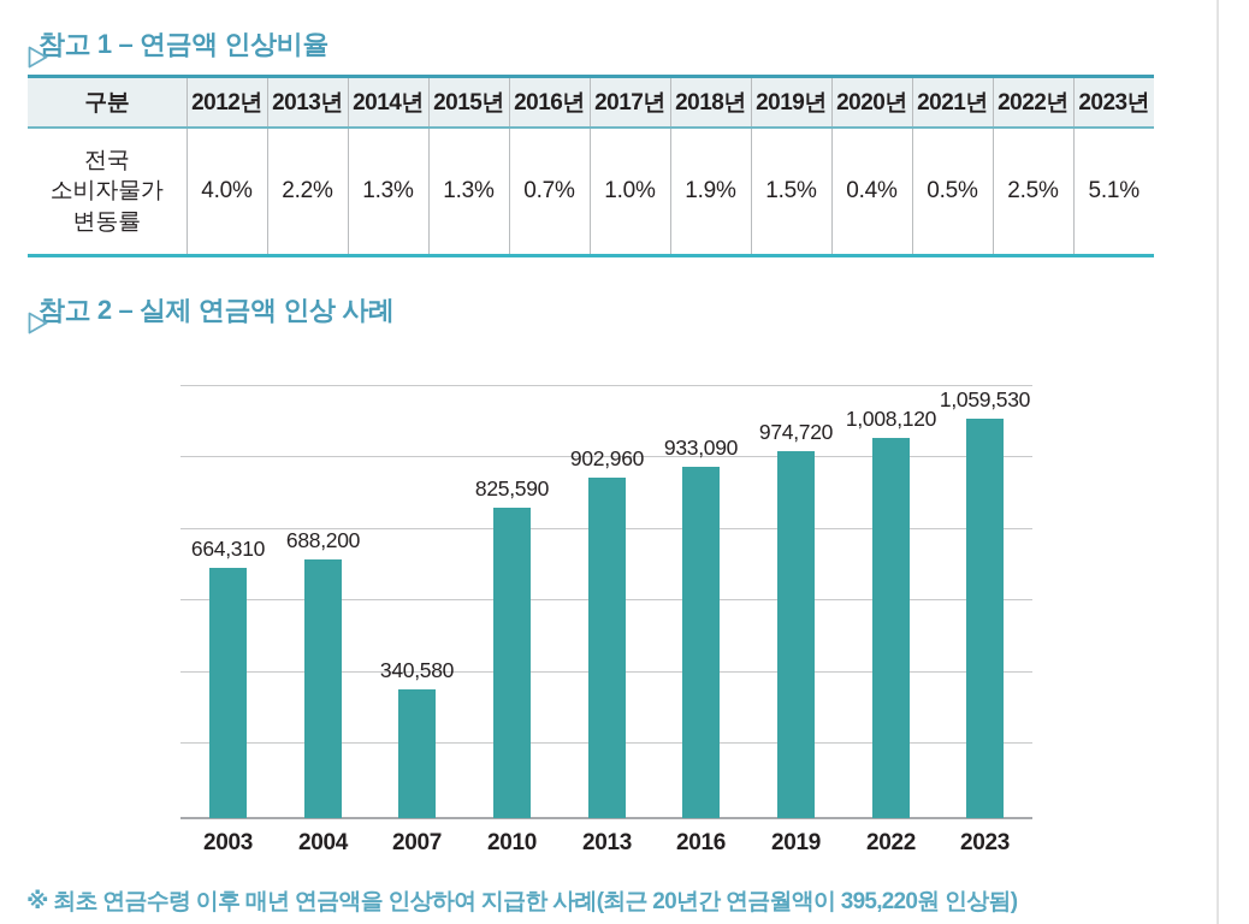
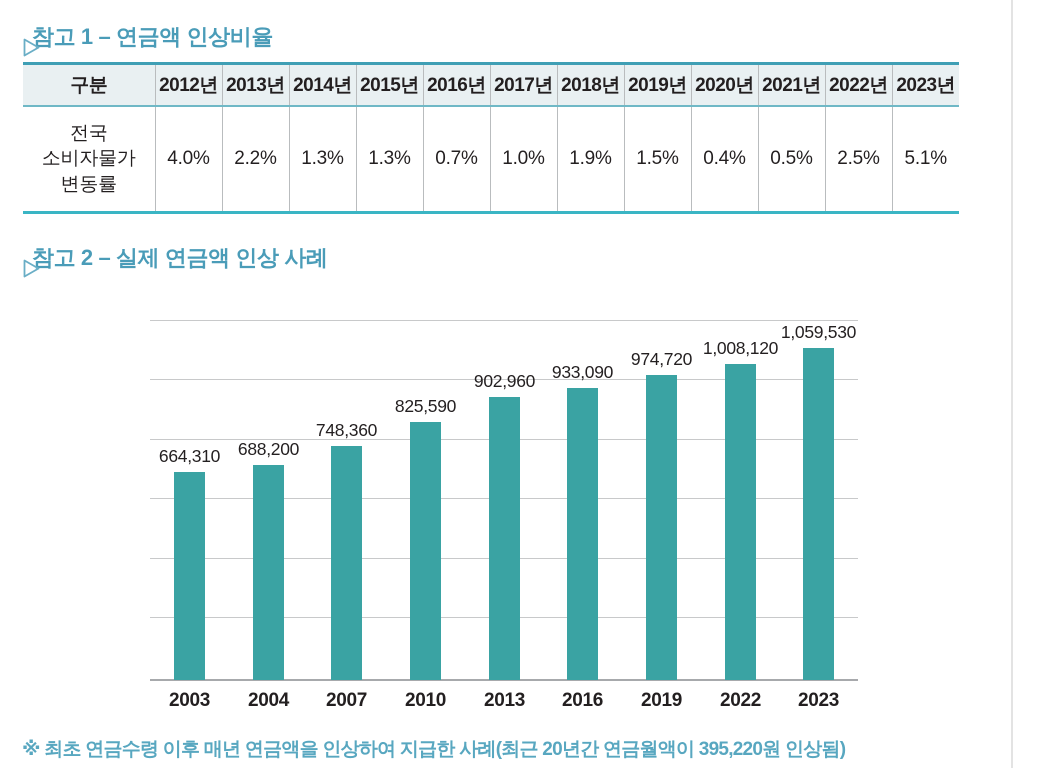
2007: 340,580 -> 748,360
